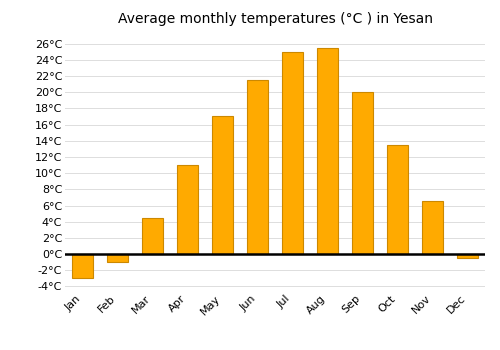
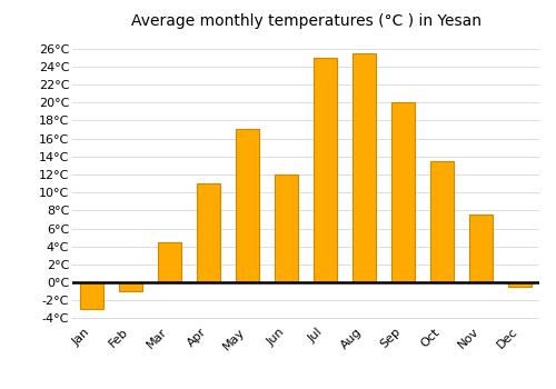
Jun: 21.5°C -> 12.0°C
Nov: 6.5°C -> 7.6°C
